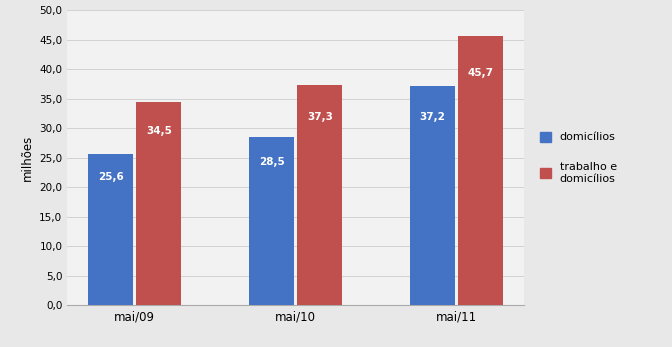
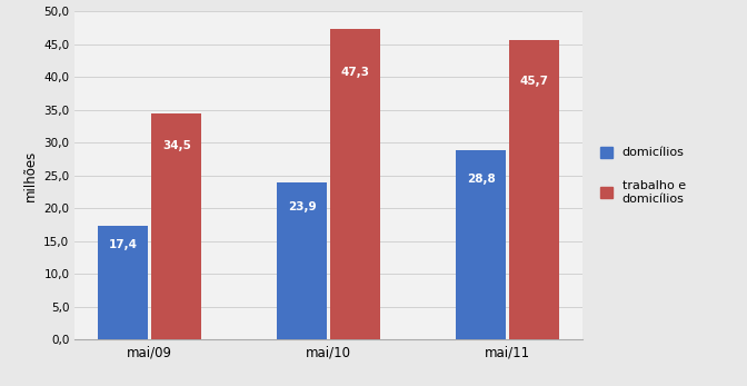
domicílios/mai/09: 25,6 -> 17,4
domicílios/mai/10: 28,5 -> 23,9
trabalho e domicílios/mai/10: 37,3 -> 47,3
domicílios/mai/11: 37,2 -> 28,8
